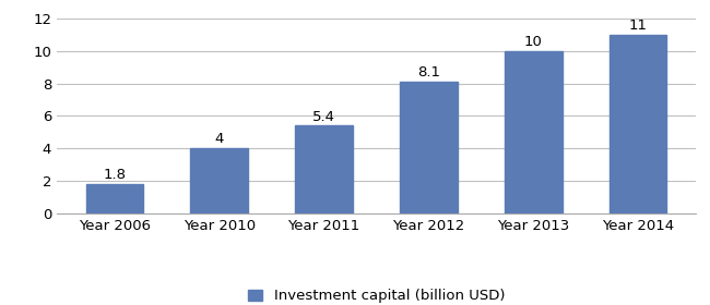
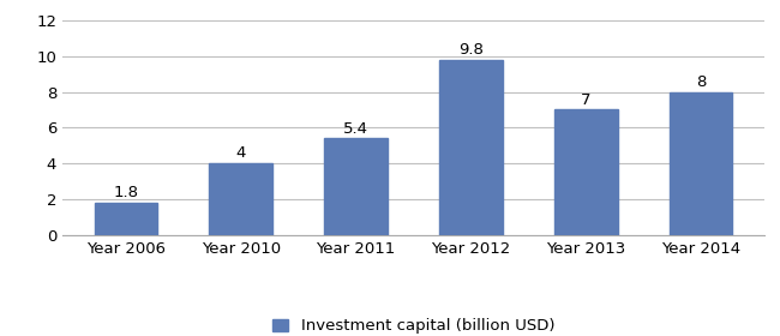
Year 2012: 8.1 -> 9.8
Year 2013: 10 -> 7
Year 2014: 11 -> 8
